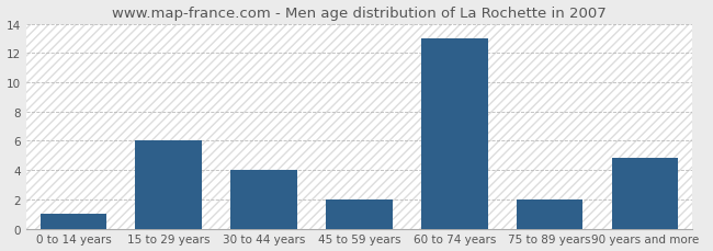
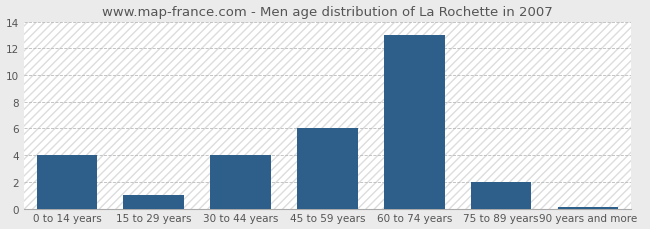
0 to 14 years: 1.0 -> 4.0
15 to 29 years: 6.0 -> 1.0
45 to 59 years: 2.0 -> 6.0
90 years and more: 4.8 -> 0.1
